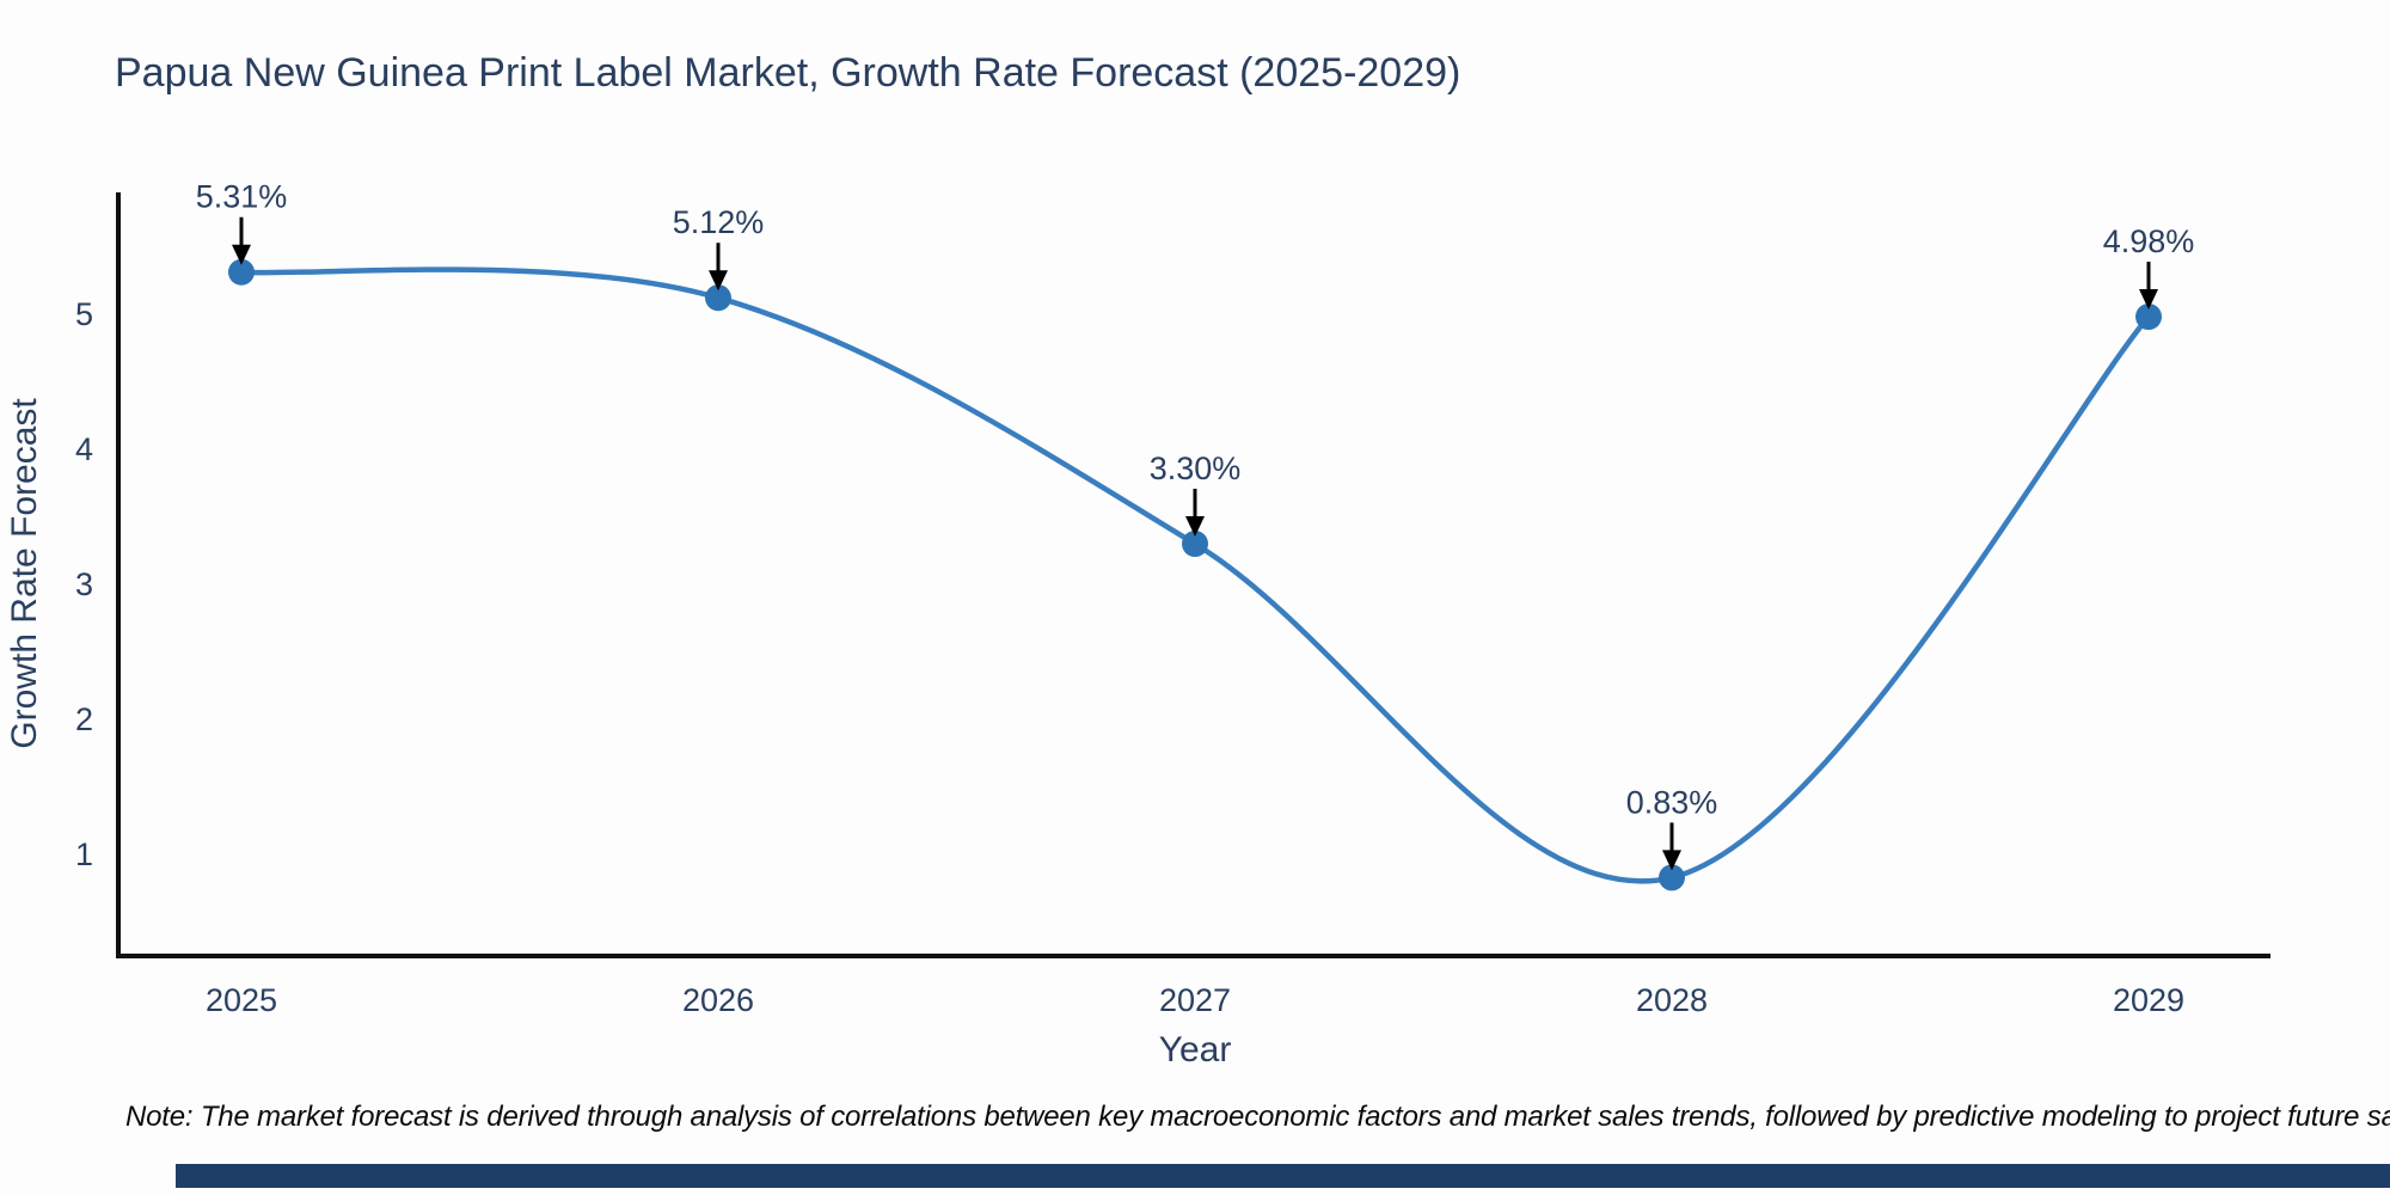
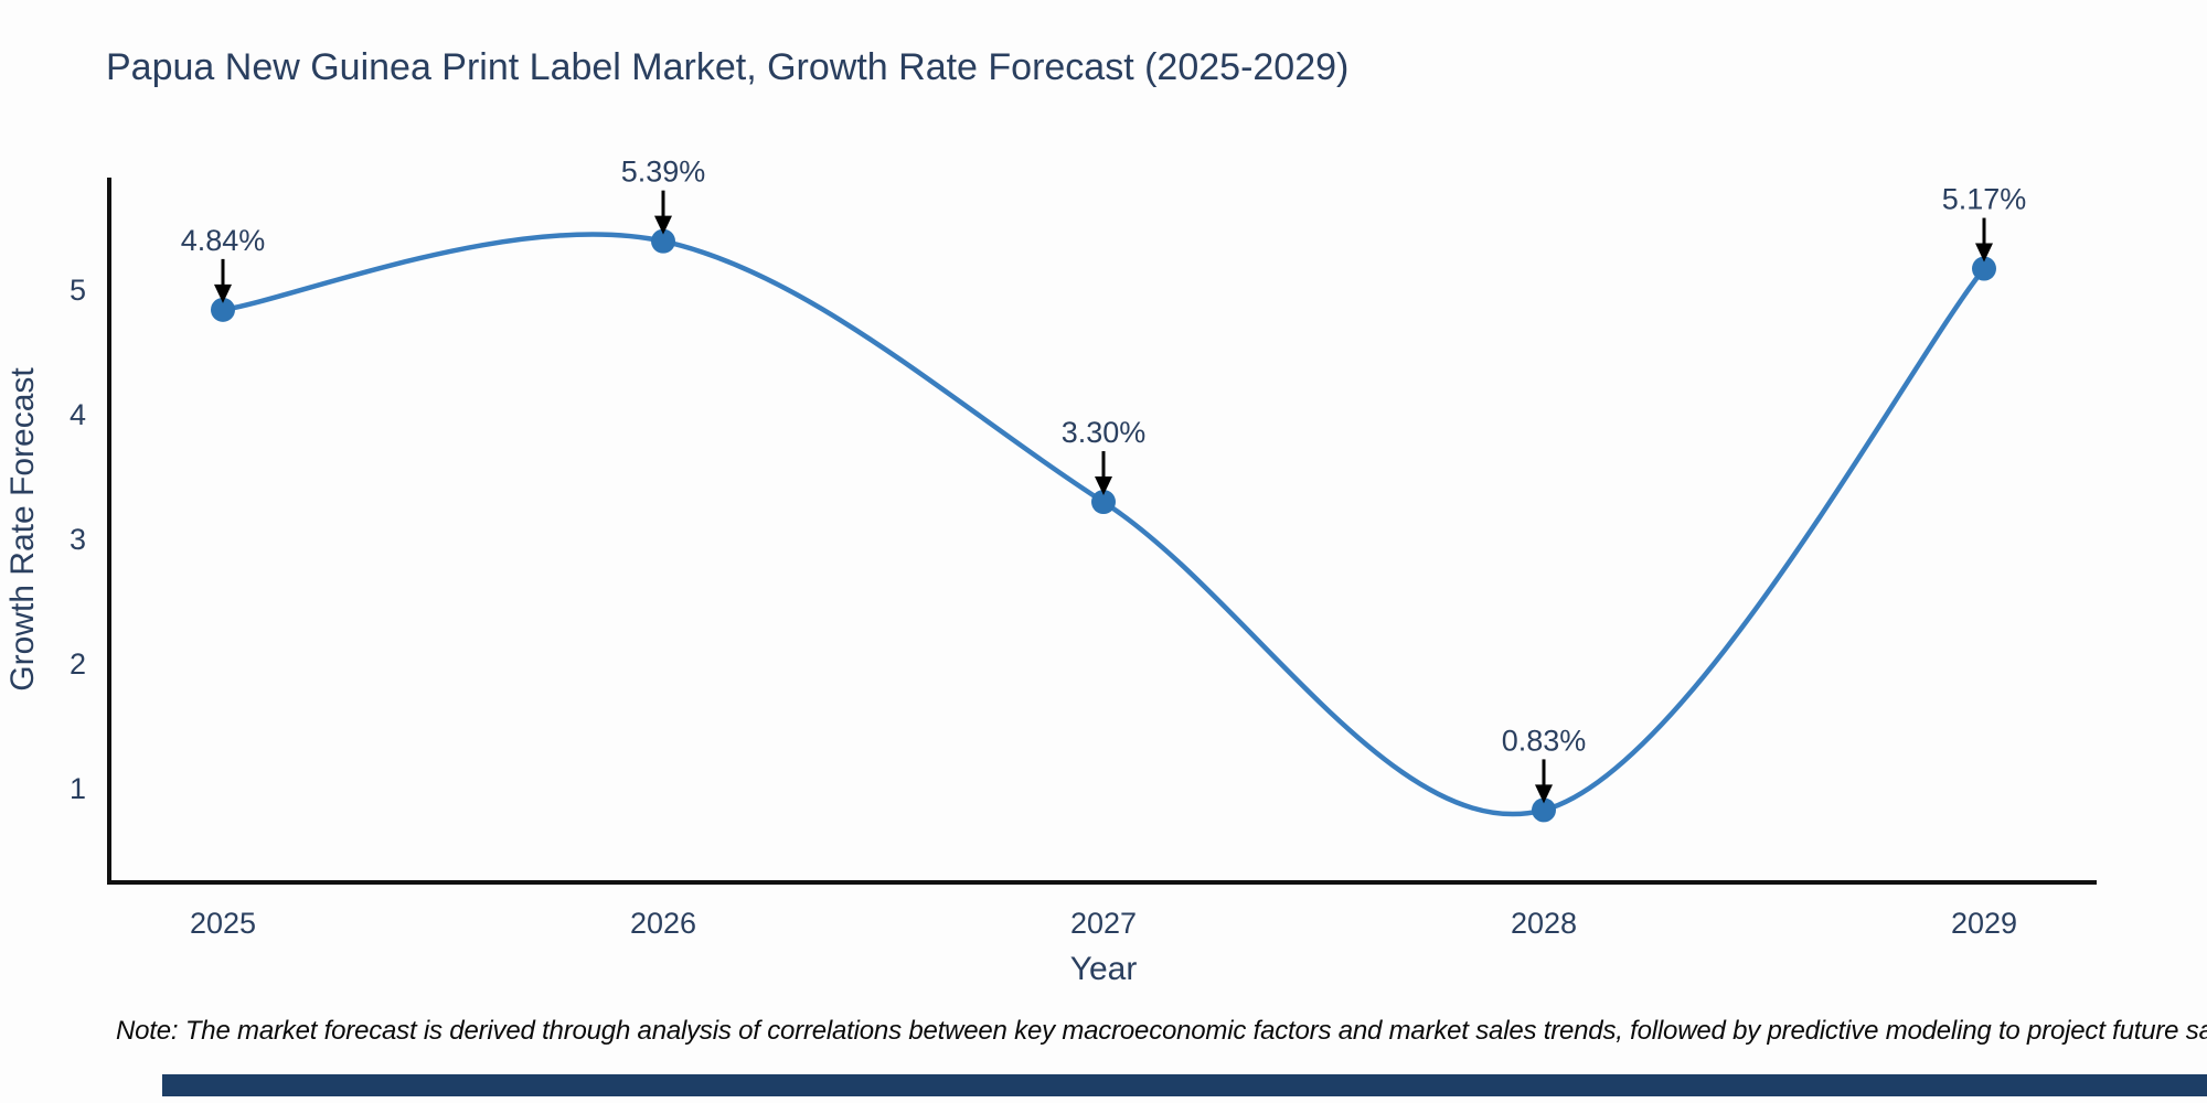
2025: 5.31% -> 4.84%
2026: 5.12% -> 5.39%
2029: 4.98% -> 5.17%
